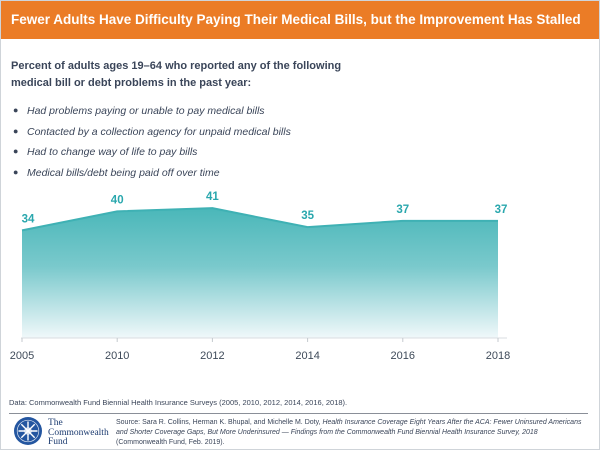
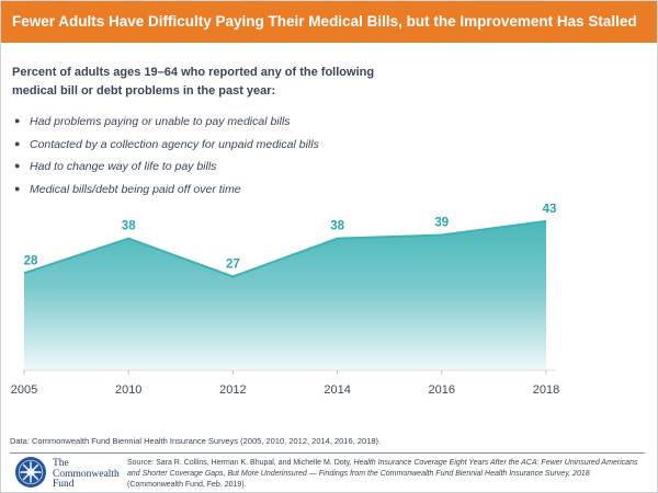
2005: 34 -> 28
2010: 40 -> 38
2012: 41 -> 27
2014: 35 -> 38
2016: 37 -> 39
2018: 37 -> 43
